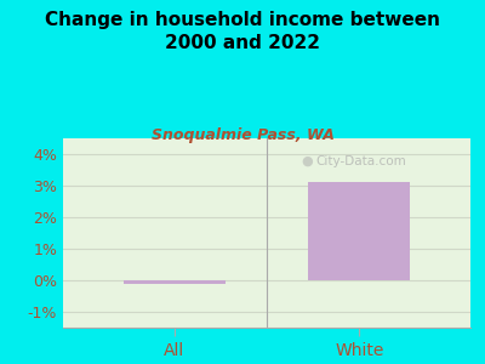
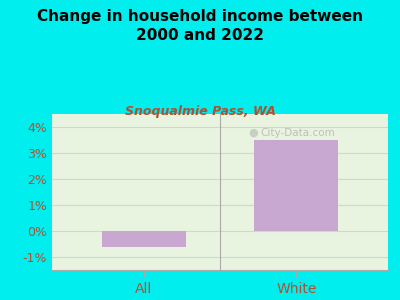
All: -0.1% -> -0.6%
White: 3.1% -> 3.5%
